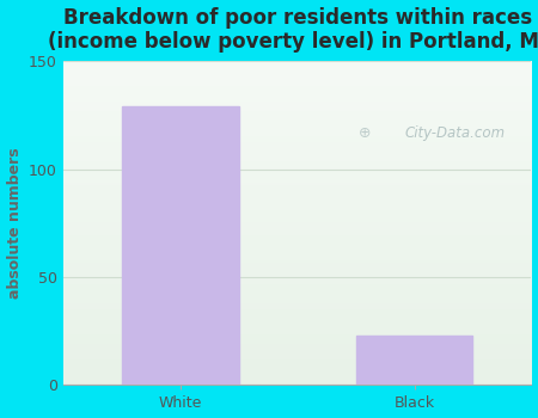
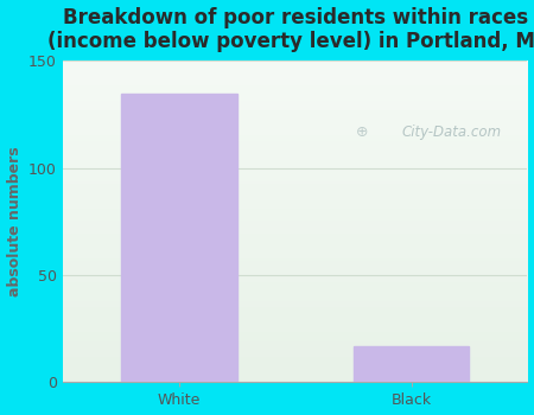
White: 129 -> 135
Black: 23 -> 17
